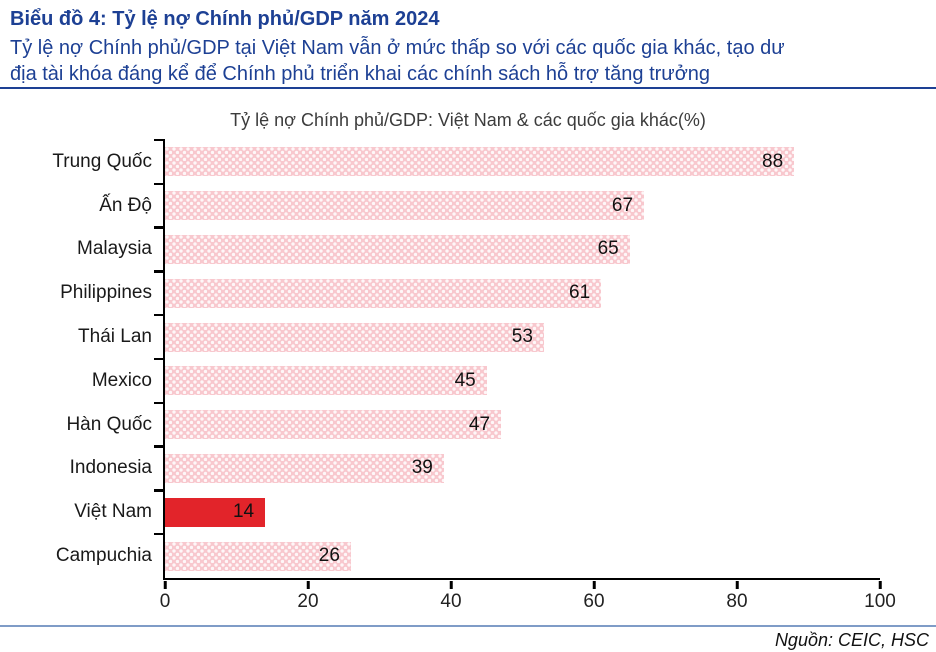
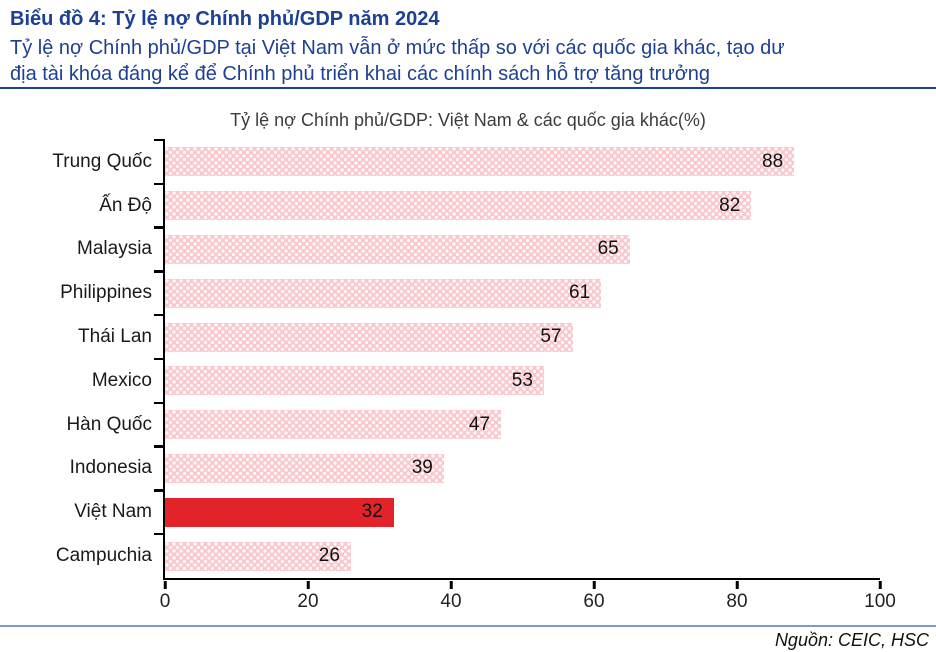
Ấn Độ: 67 -> 82
Thái Lan: 53 -> 57
Mexico: 45 -> 53
Việt Nam: 14 -> 32
